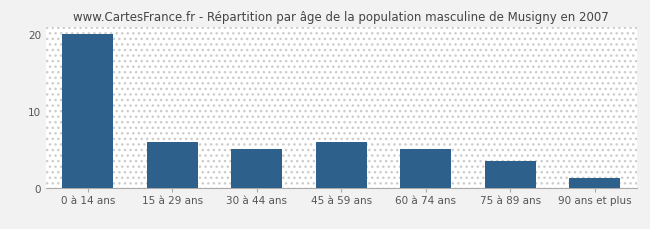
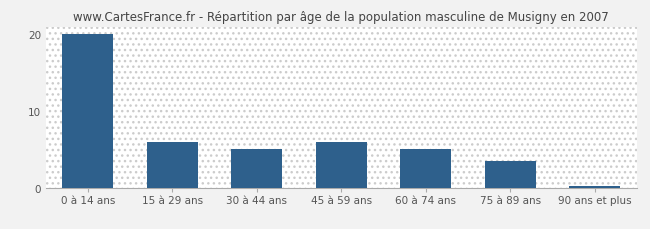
90 ans et plus: 1.2 -> 0.1
